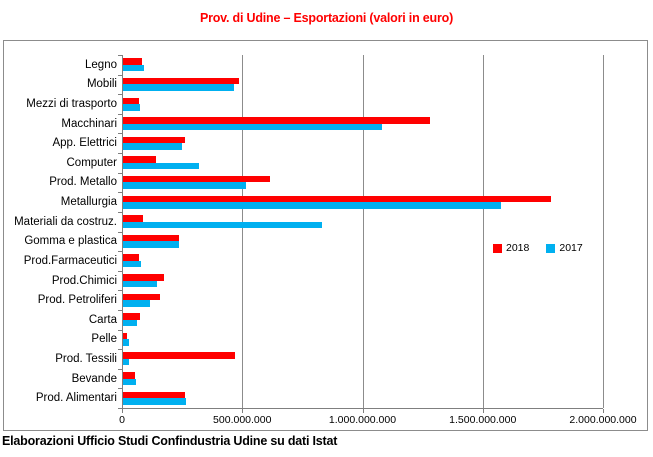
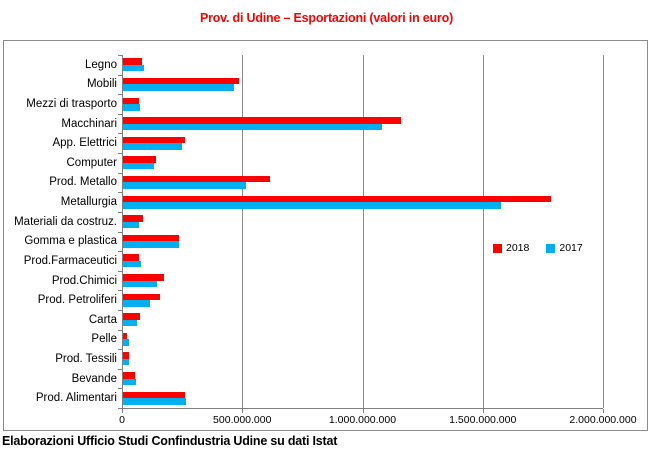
2018/Macchinari: 1280000000 -> 1160000000
2017/Computer: 320000000 -> 130000000
2017/Materiali da costruz.: 830000000 -> 70000000
2018/Prod. Tessili: 470000000 -> 30000000
